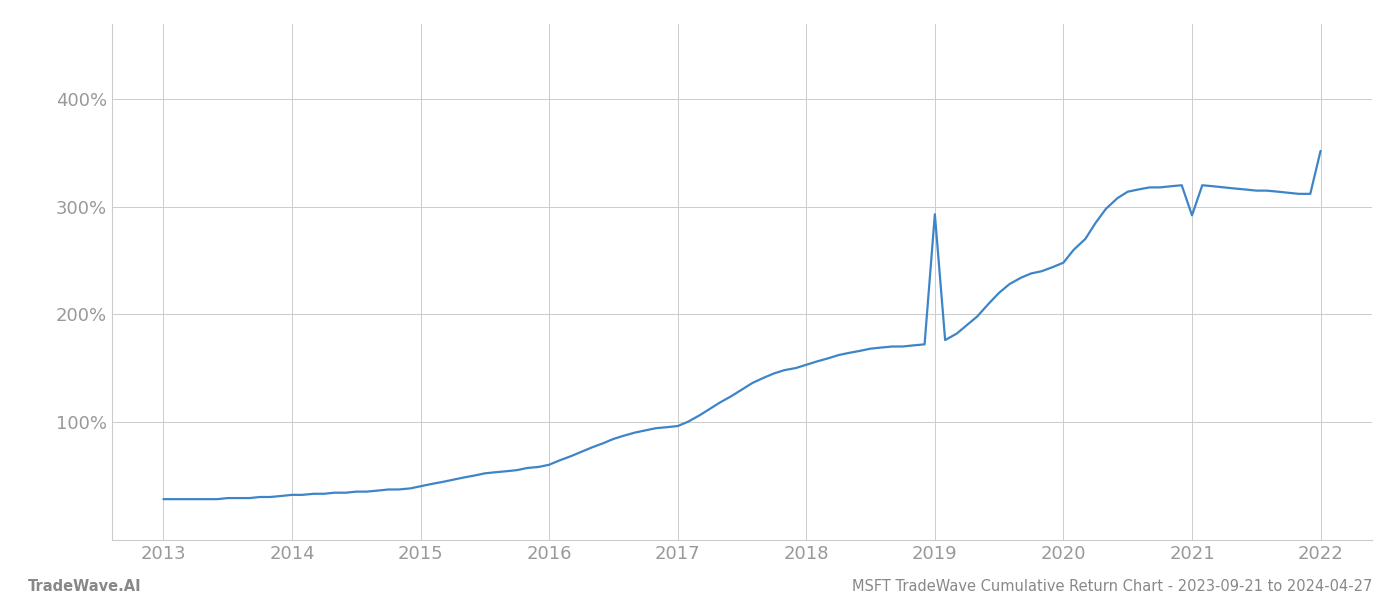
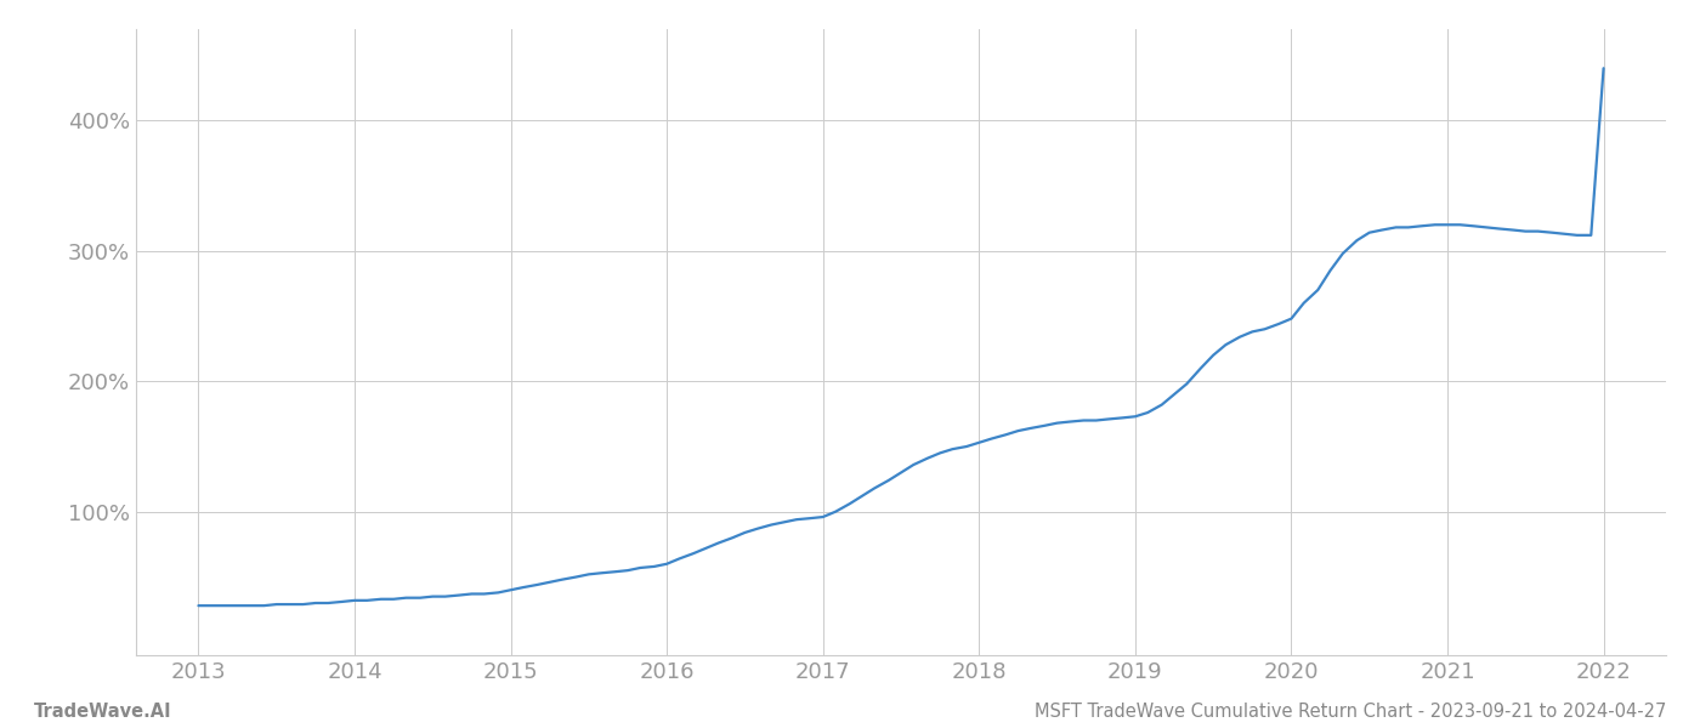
2019: 293% -> 173%
2021: 292% -> 320%
2022: 352% -> 440%
